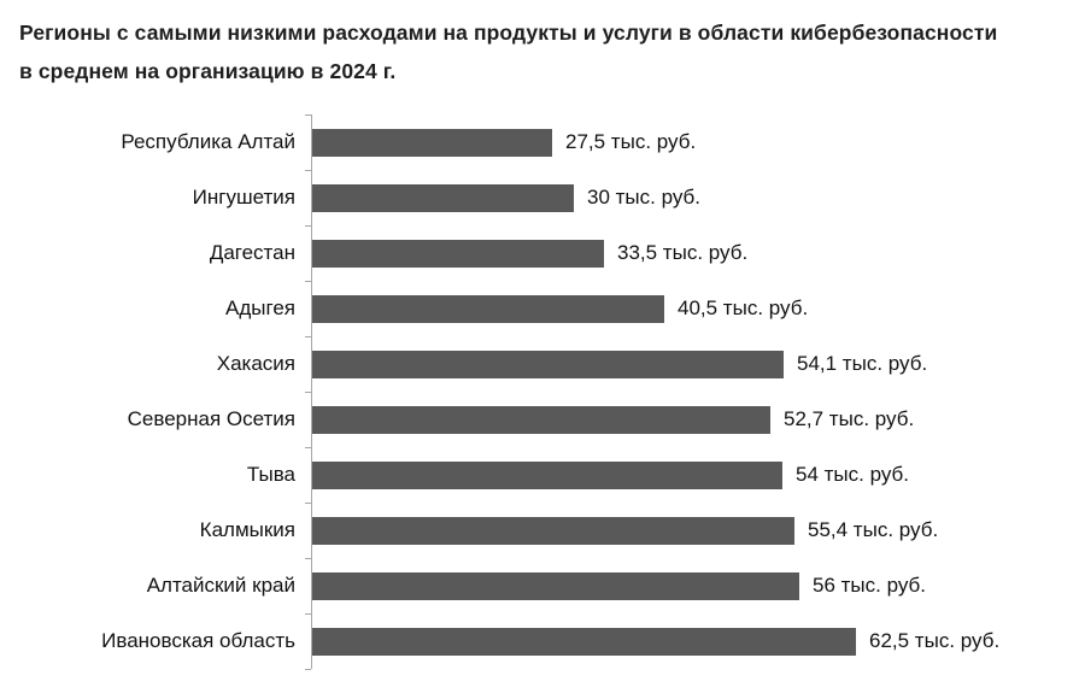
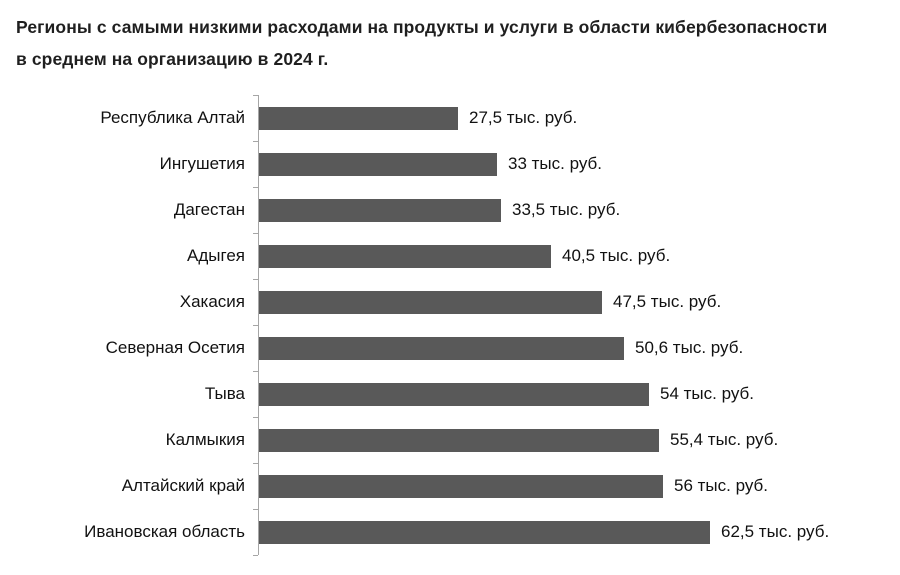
Ингушетия: 30 -> 33
Хакасия: 54,1 -> 47,5
Северная Осетия: 52,7 -> 50,6
